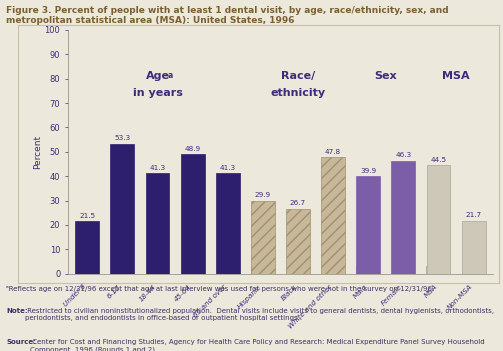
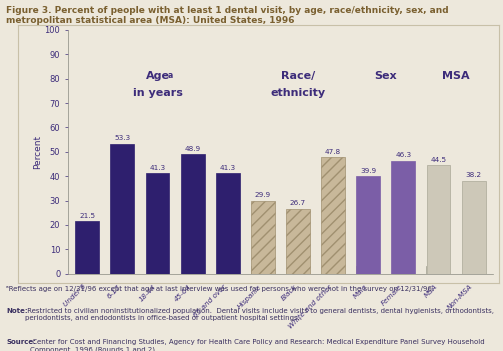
Non-MSA: 21.7 -> 38.2
